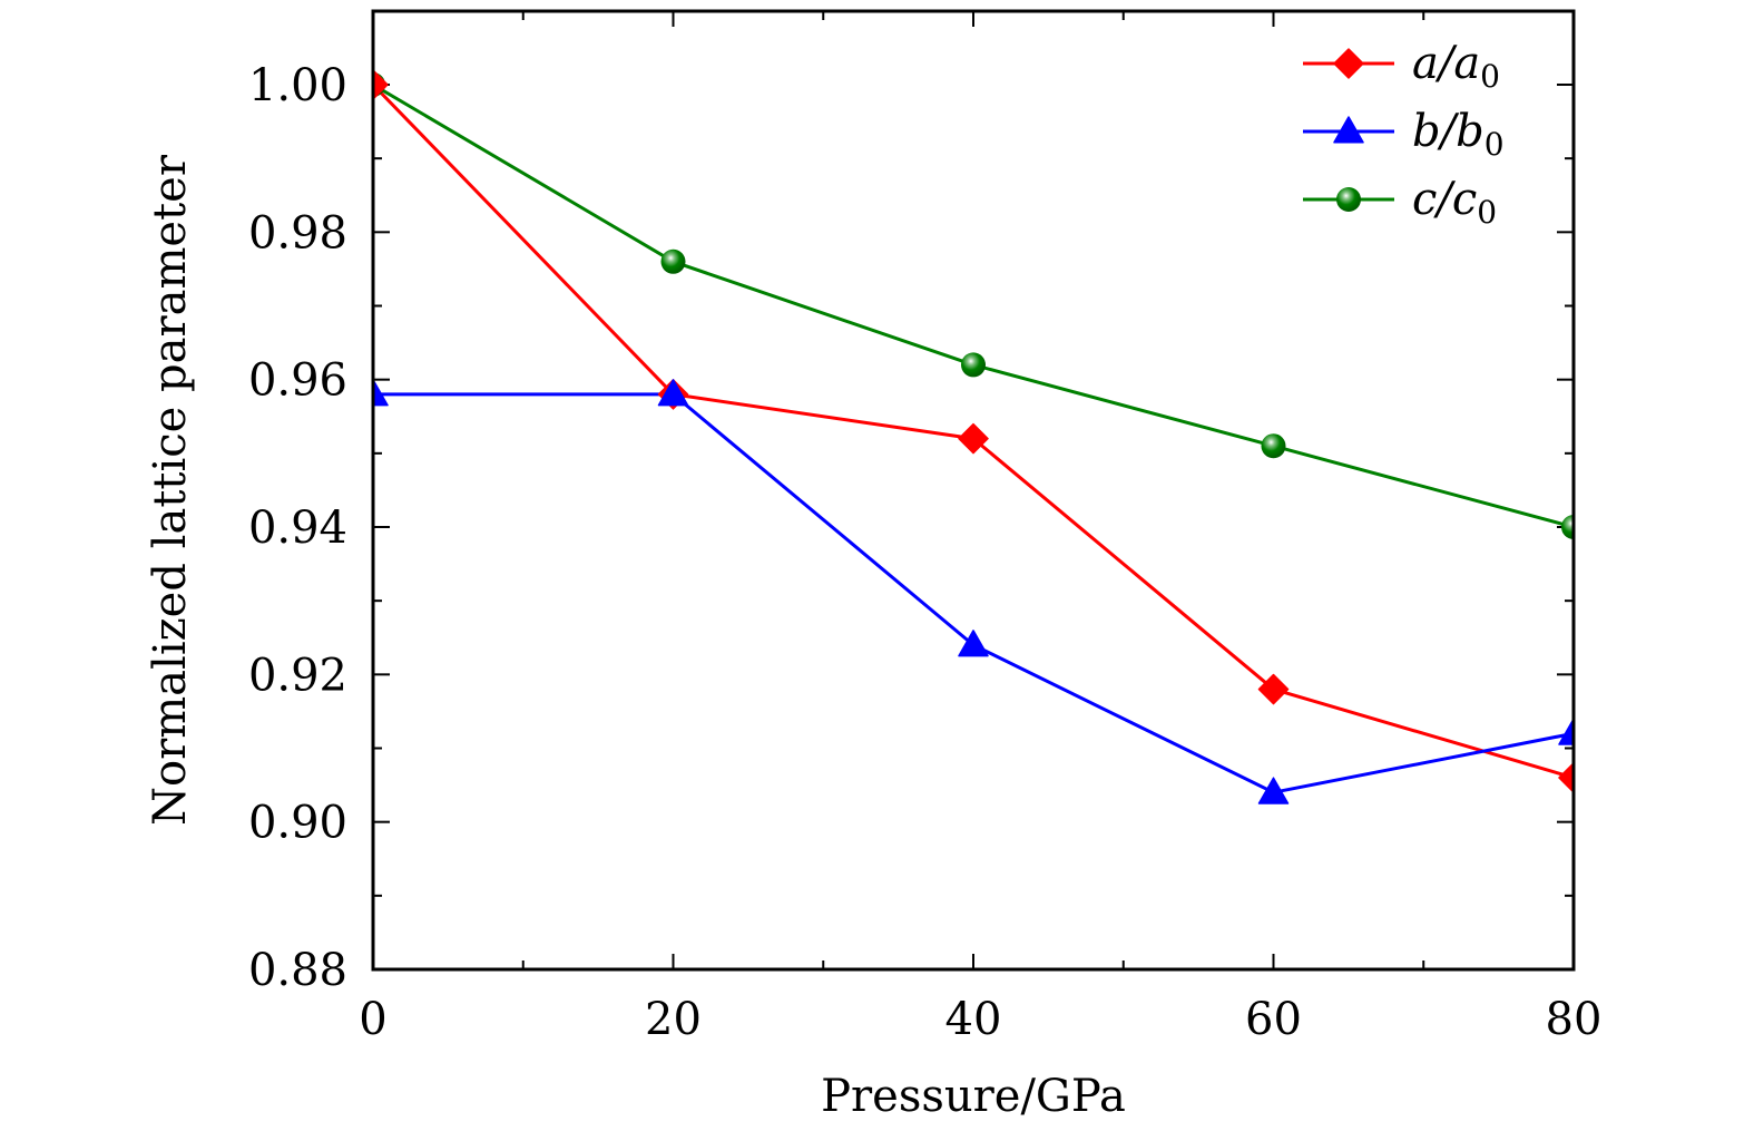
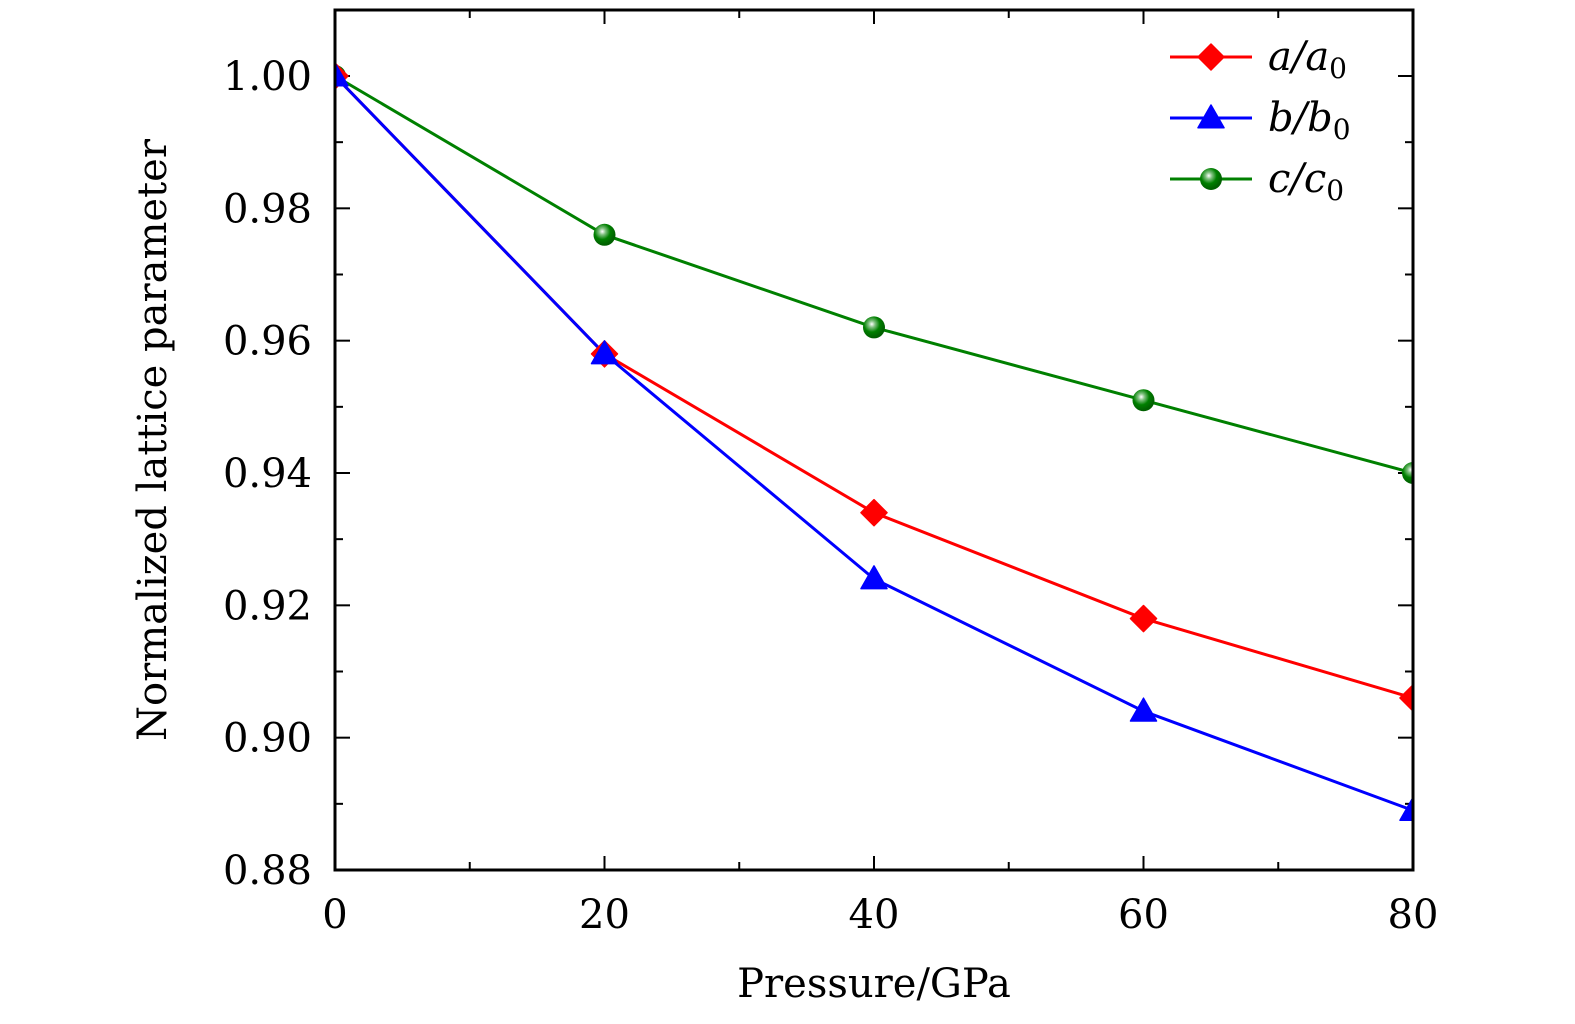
b/b0/0: 0.958 -> 1.000
a/a0/40: 0.952 -> 0.934
b/b0/80: 0.912 -> 0.889
